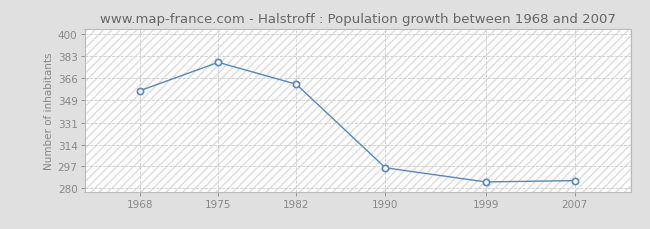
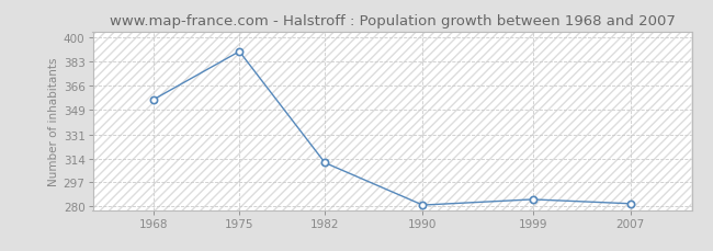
1975: 378 -> 390
1982: 361 -> 311
1990: 296 -> 281
2007: 286 -> 282
